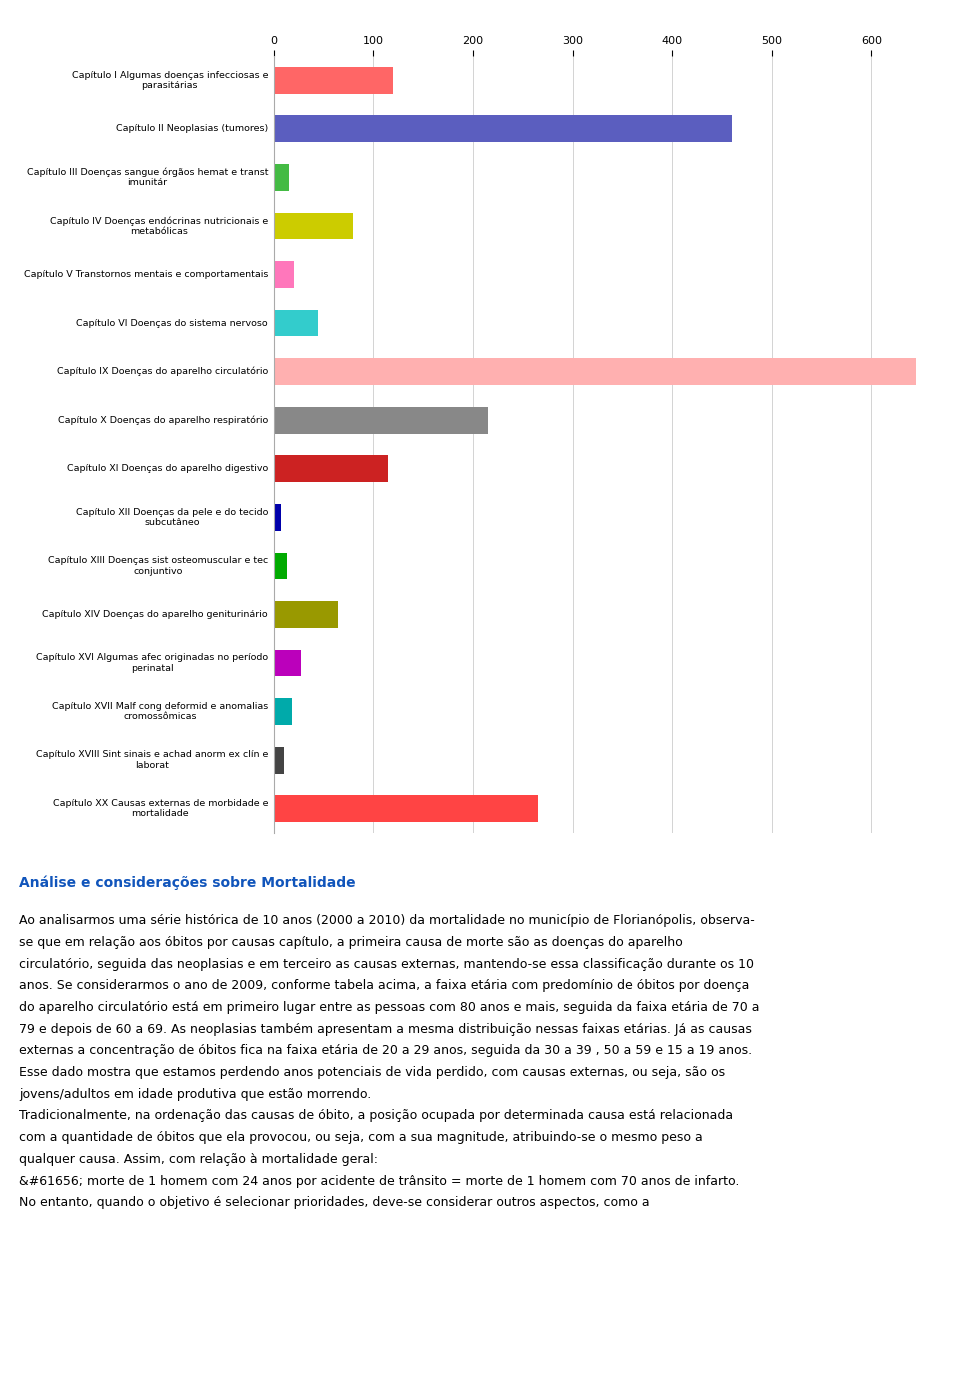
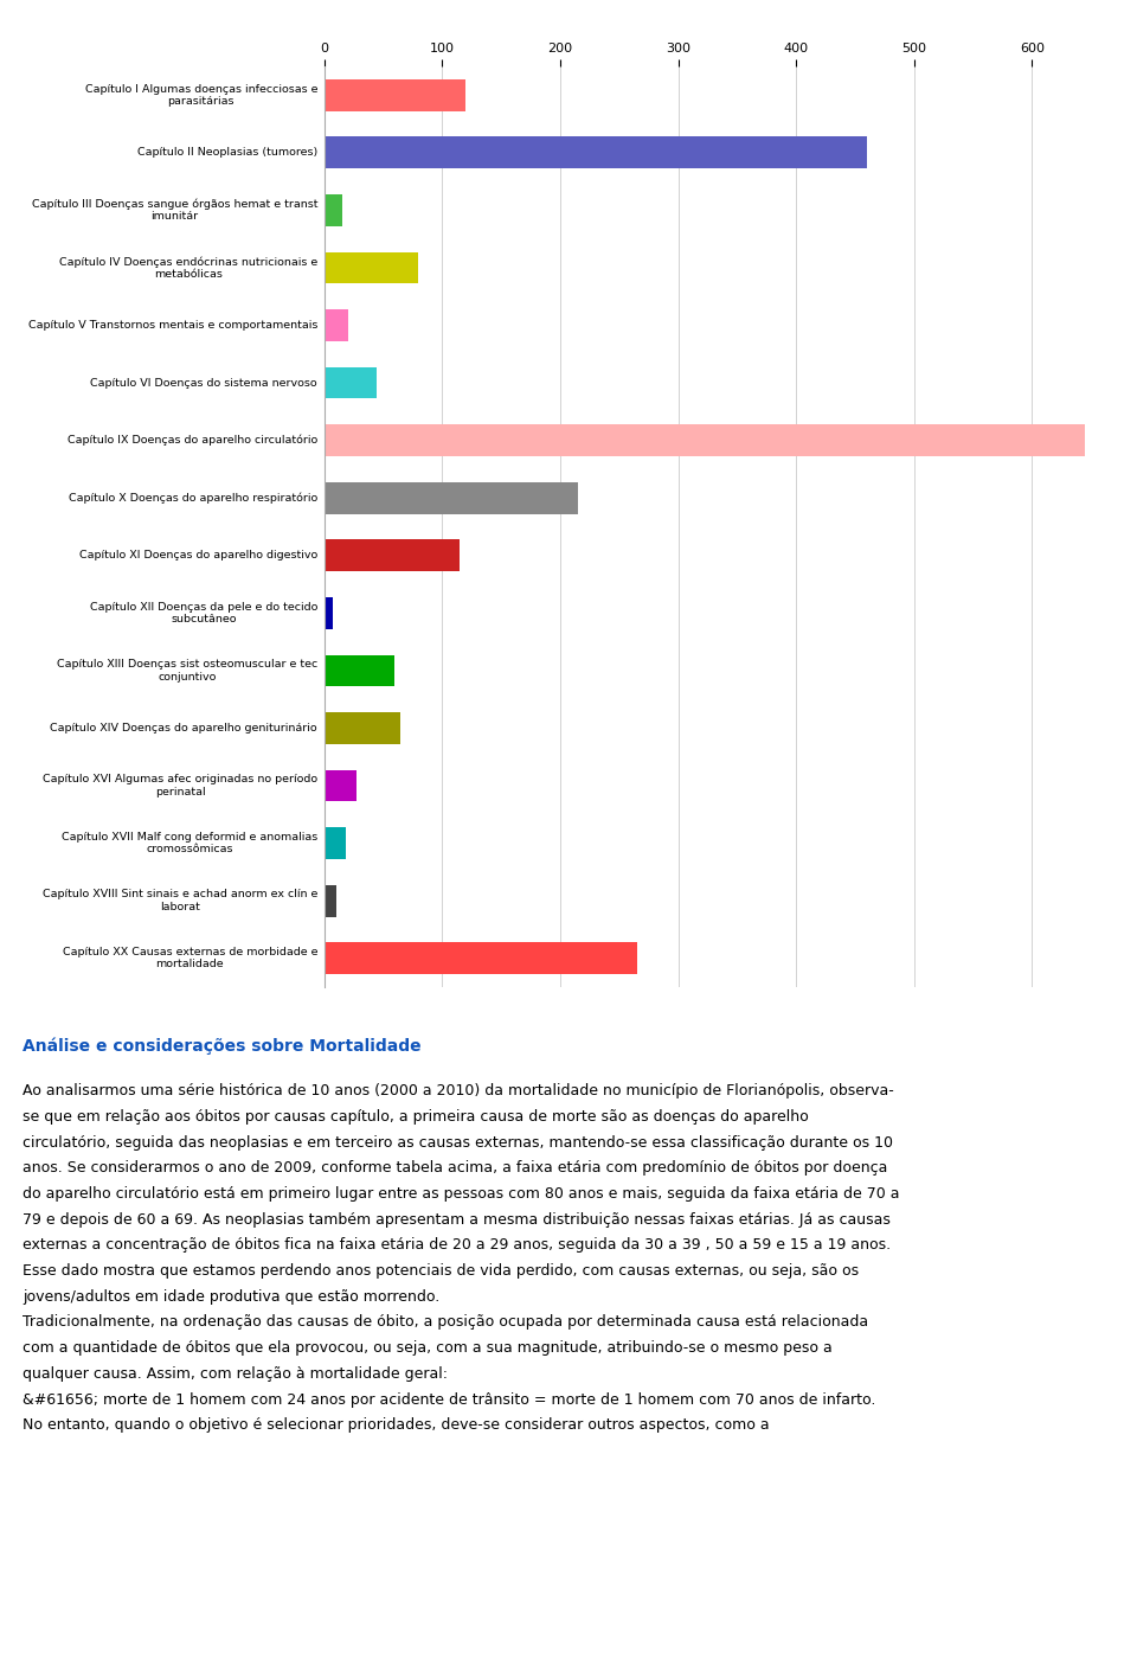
Capítulo XIII Doenças sist osteomuscular e tec conjuntivo: 13 -> 60
